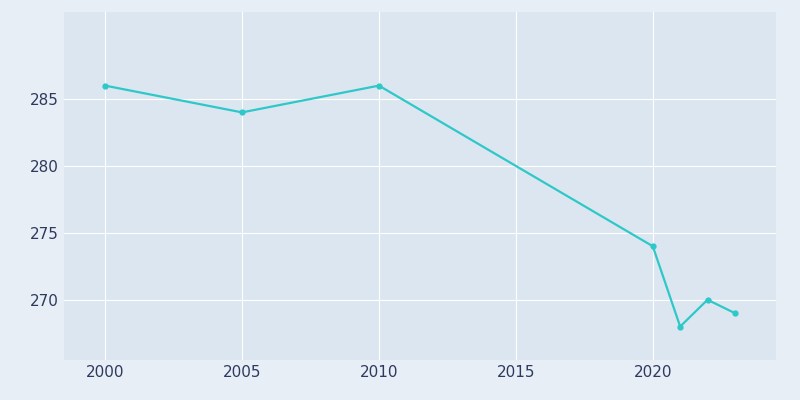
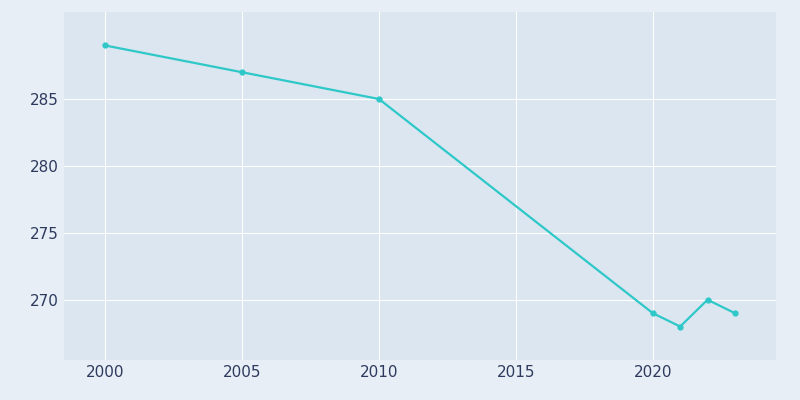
2000: 286 -> 289
2005: 284 -> 287
2010: 286 -> 285
2020: 274 -> 269
